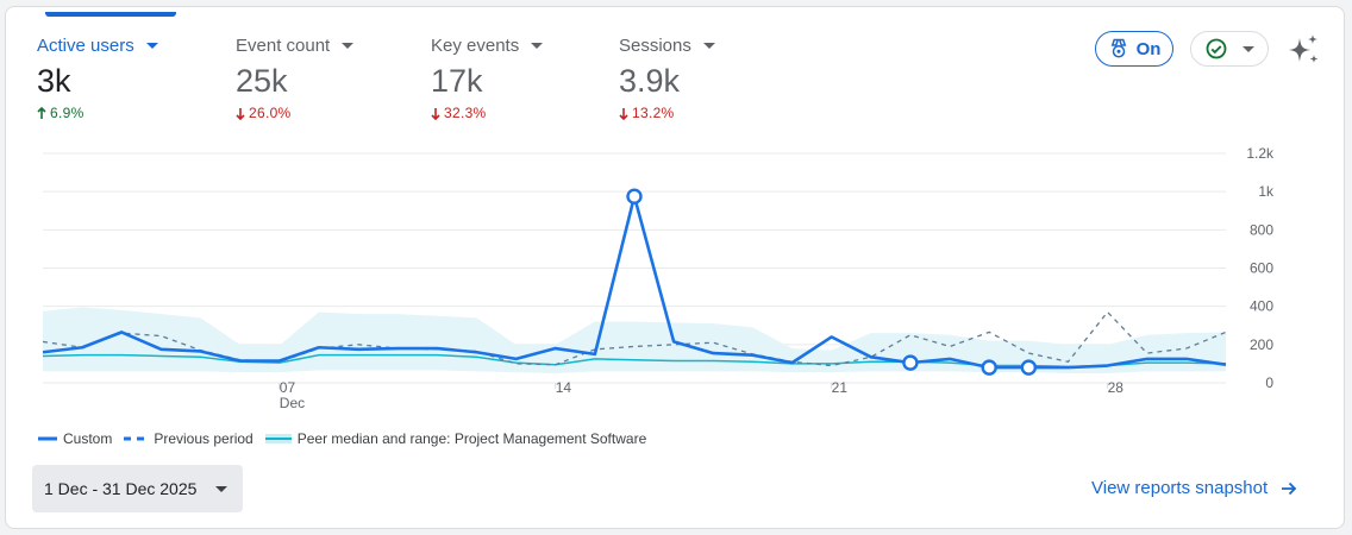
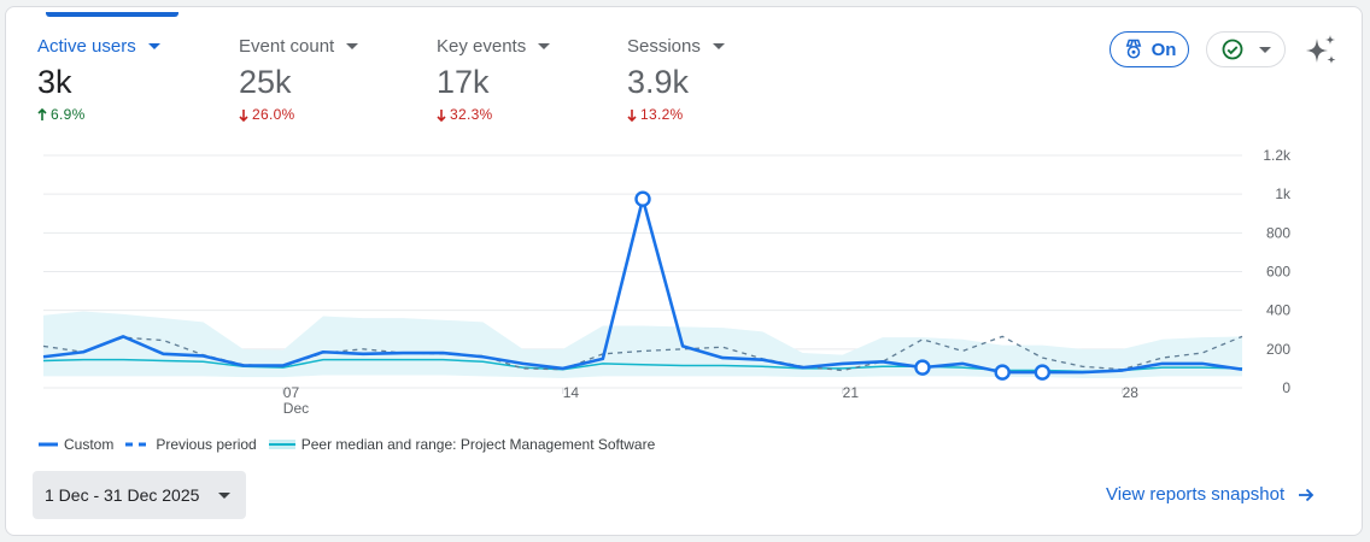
Custom/14: 180 -> 100
Custom/21: 240 -> 120
Previous period/28: 370 -> 100
